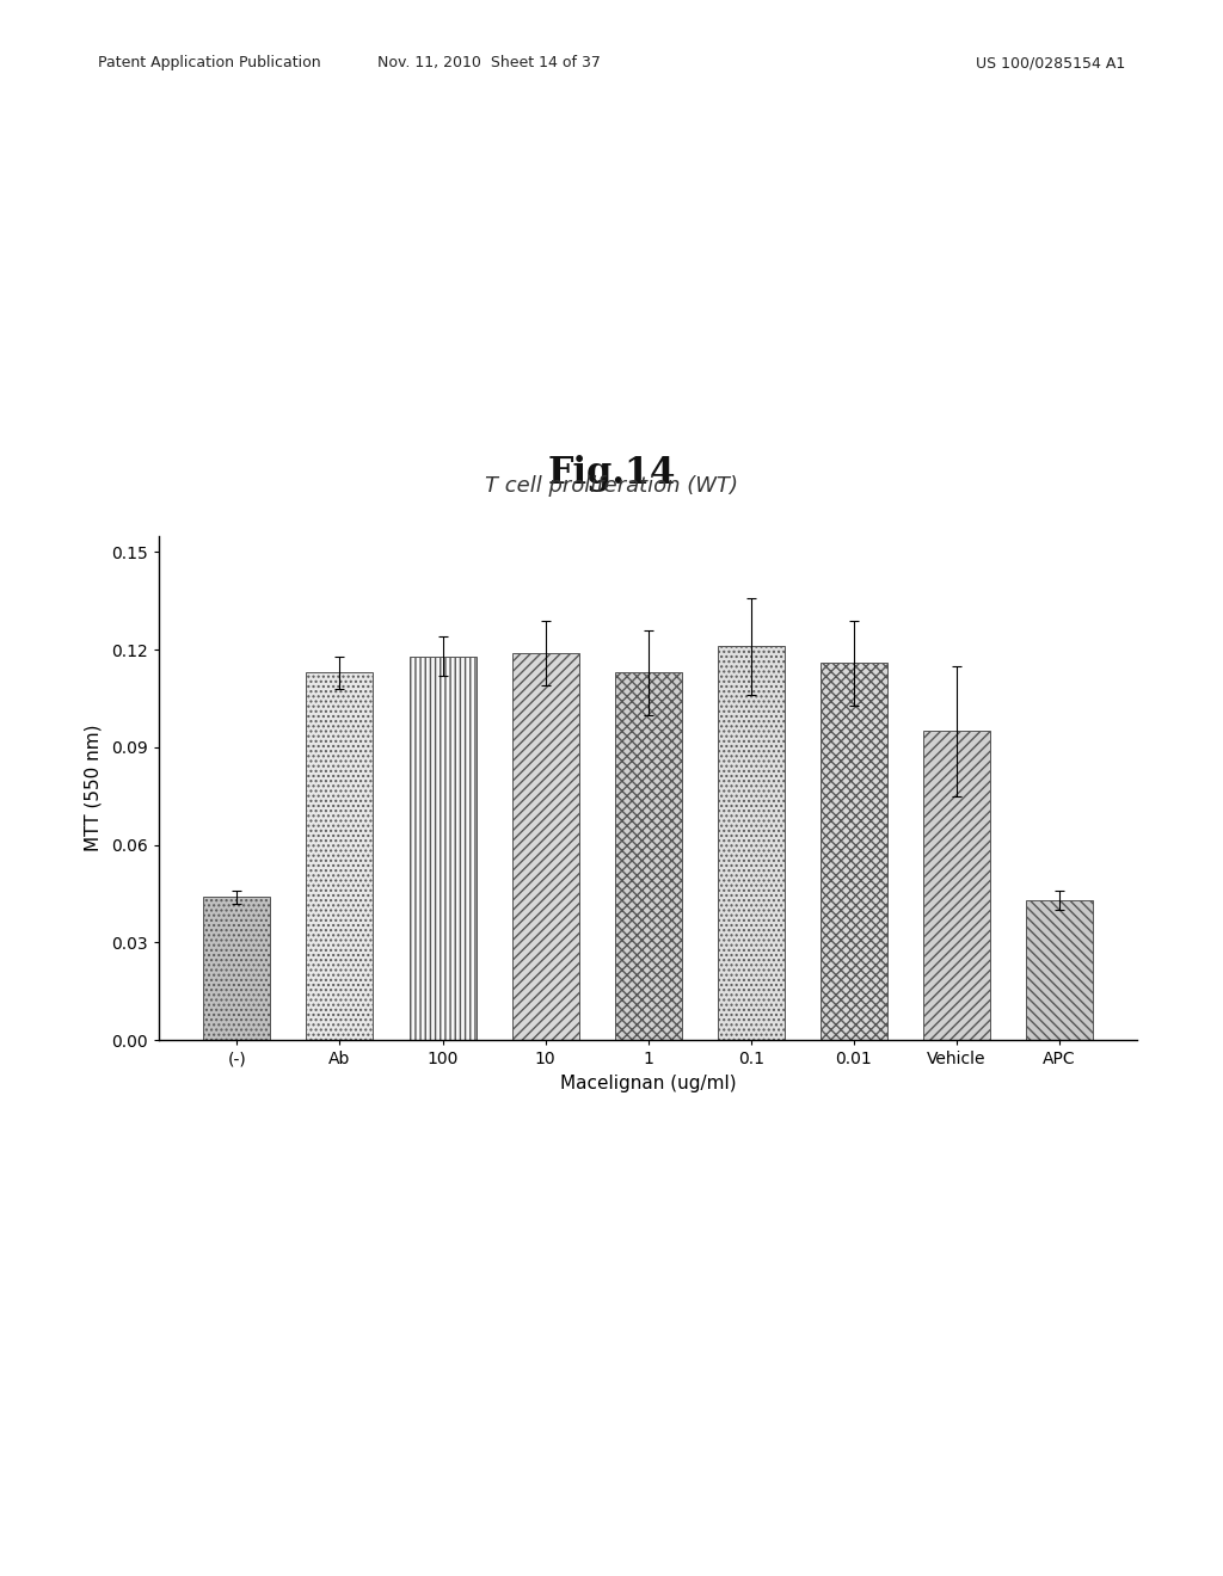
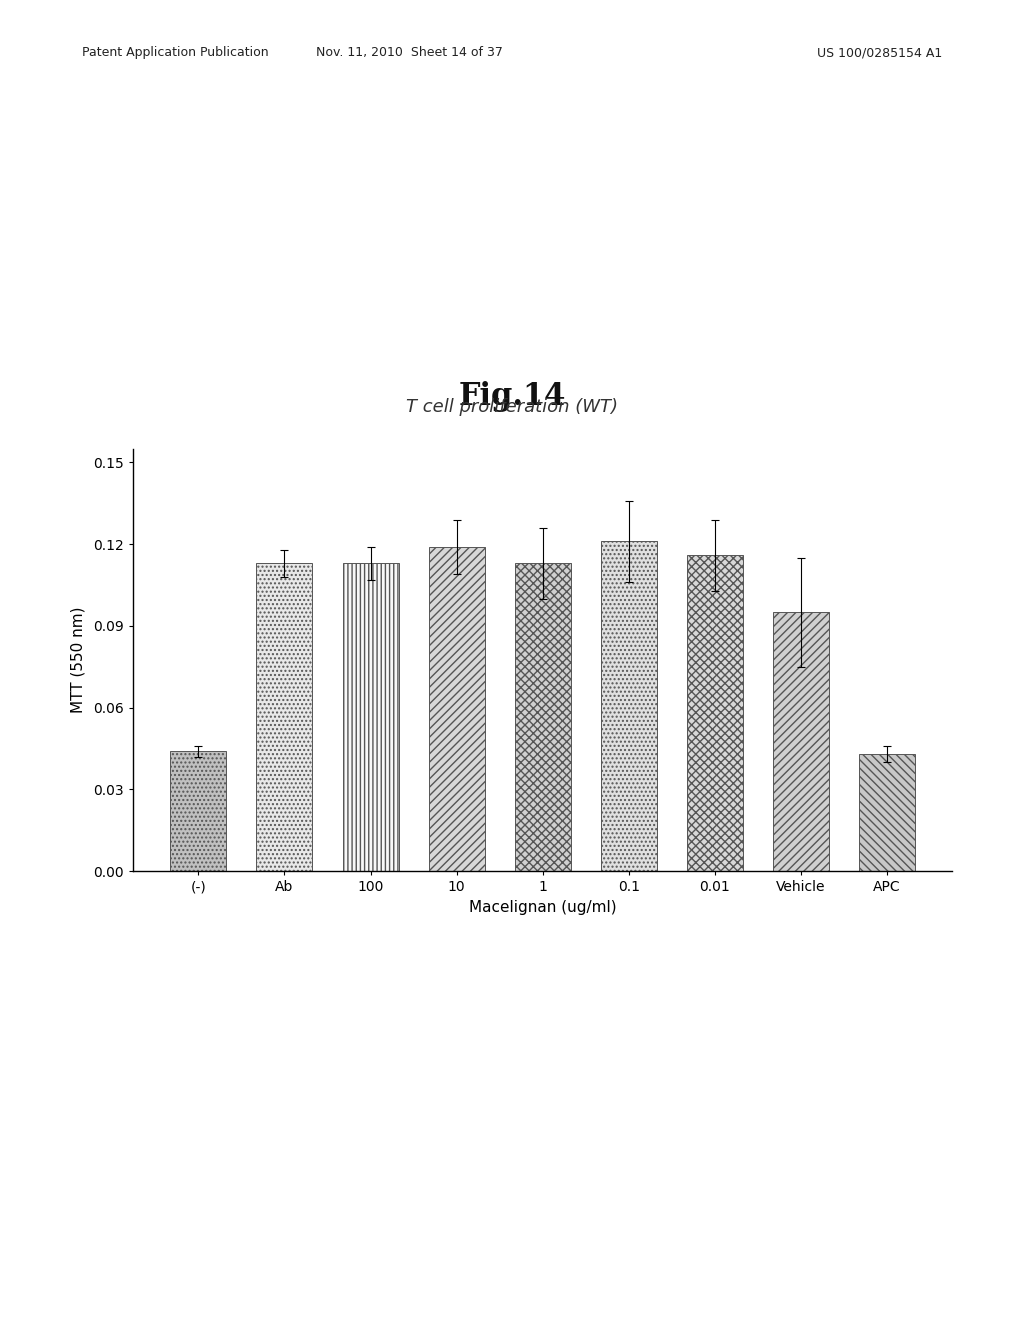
100: 0.118 -> 0.113
